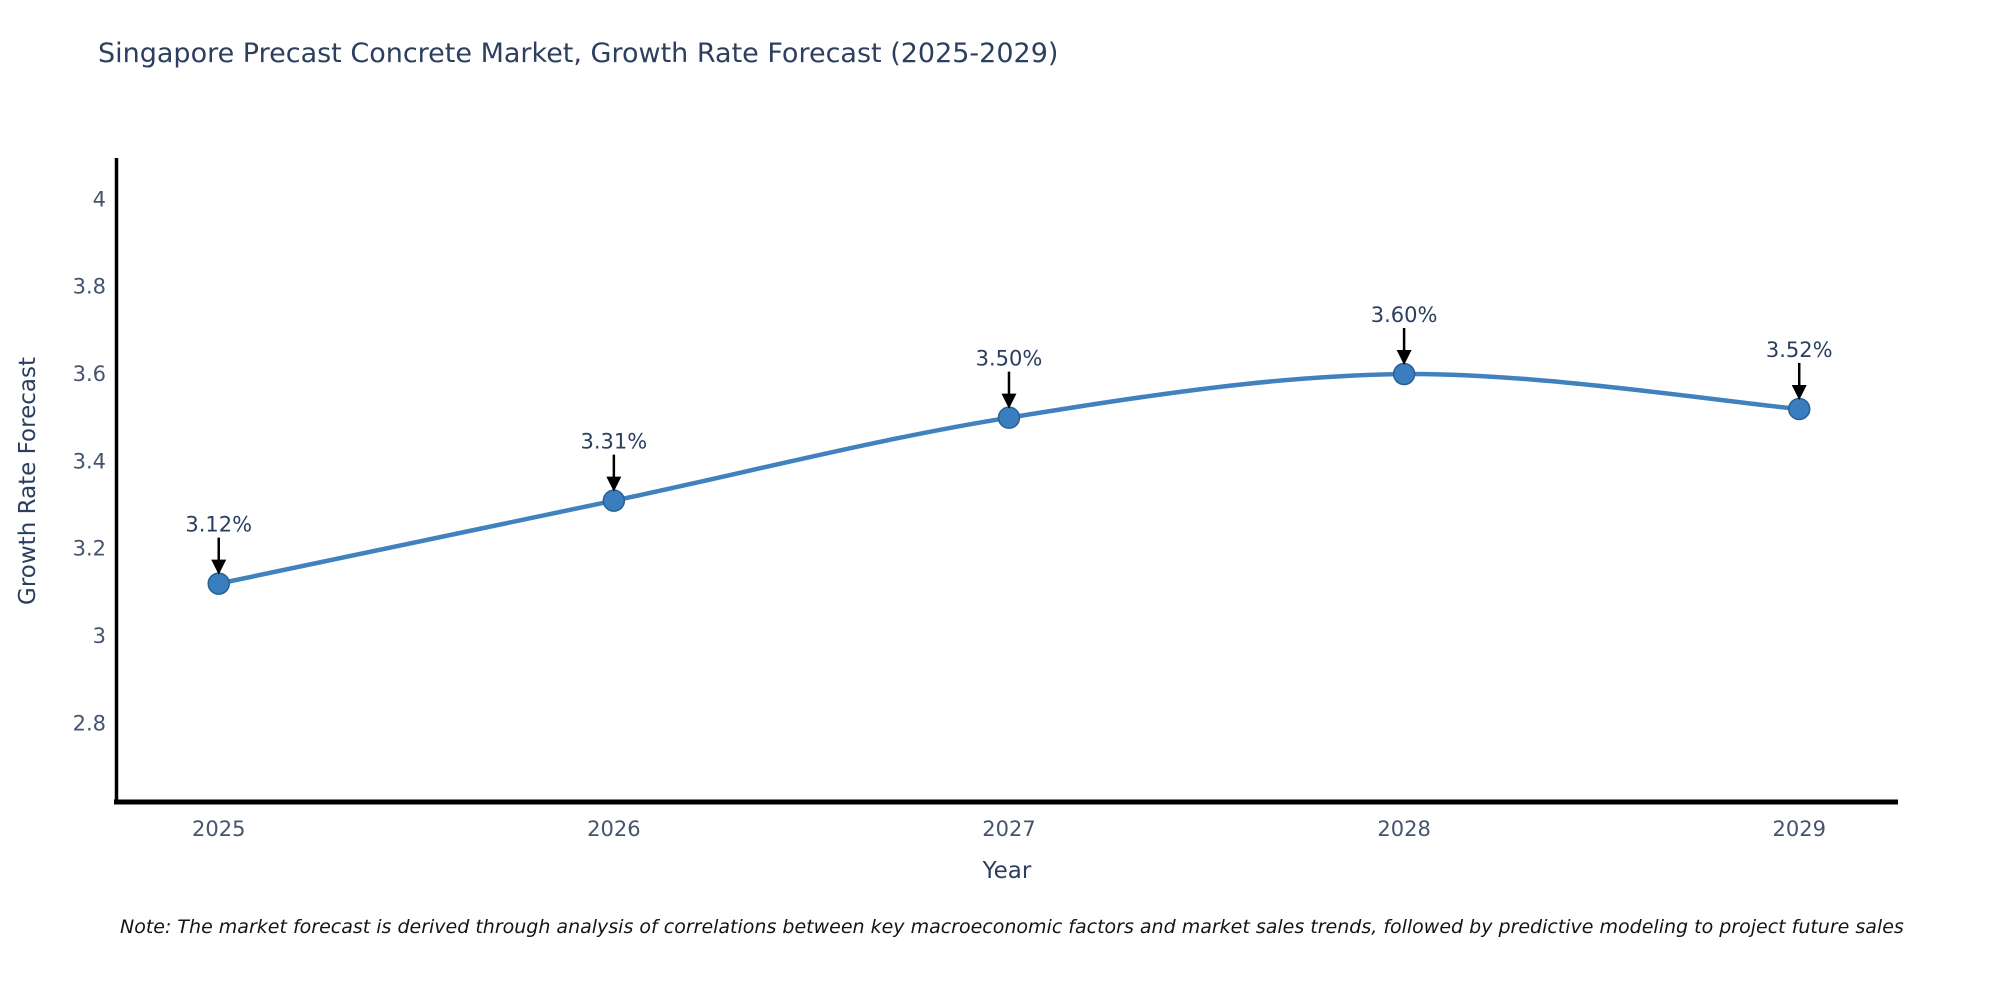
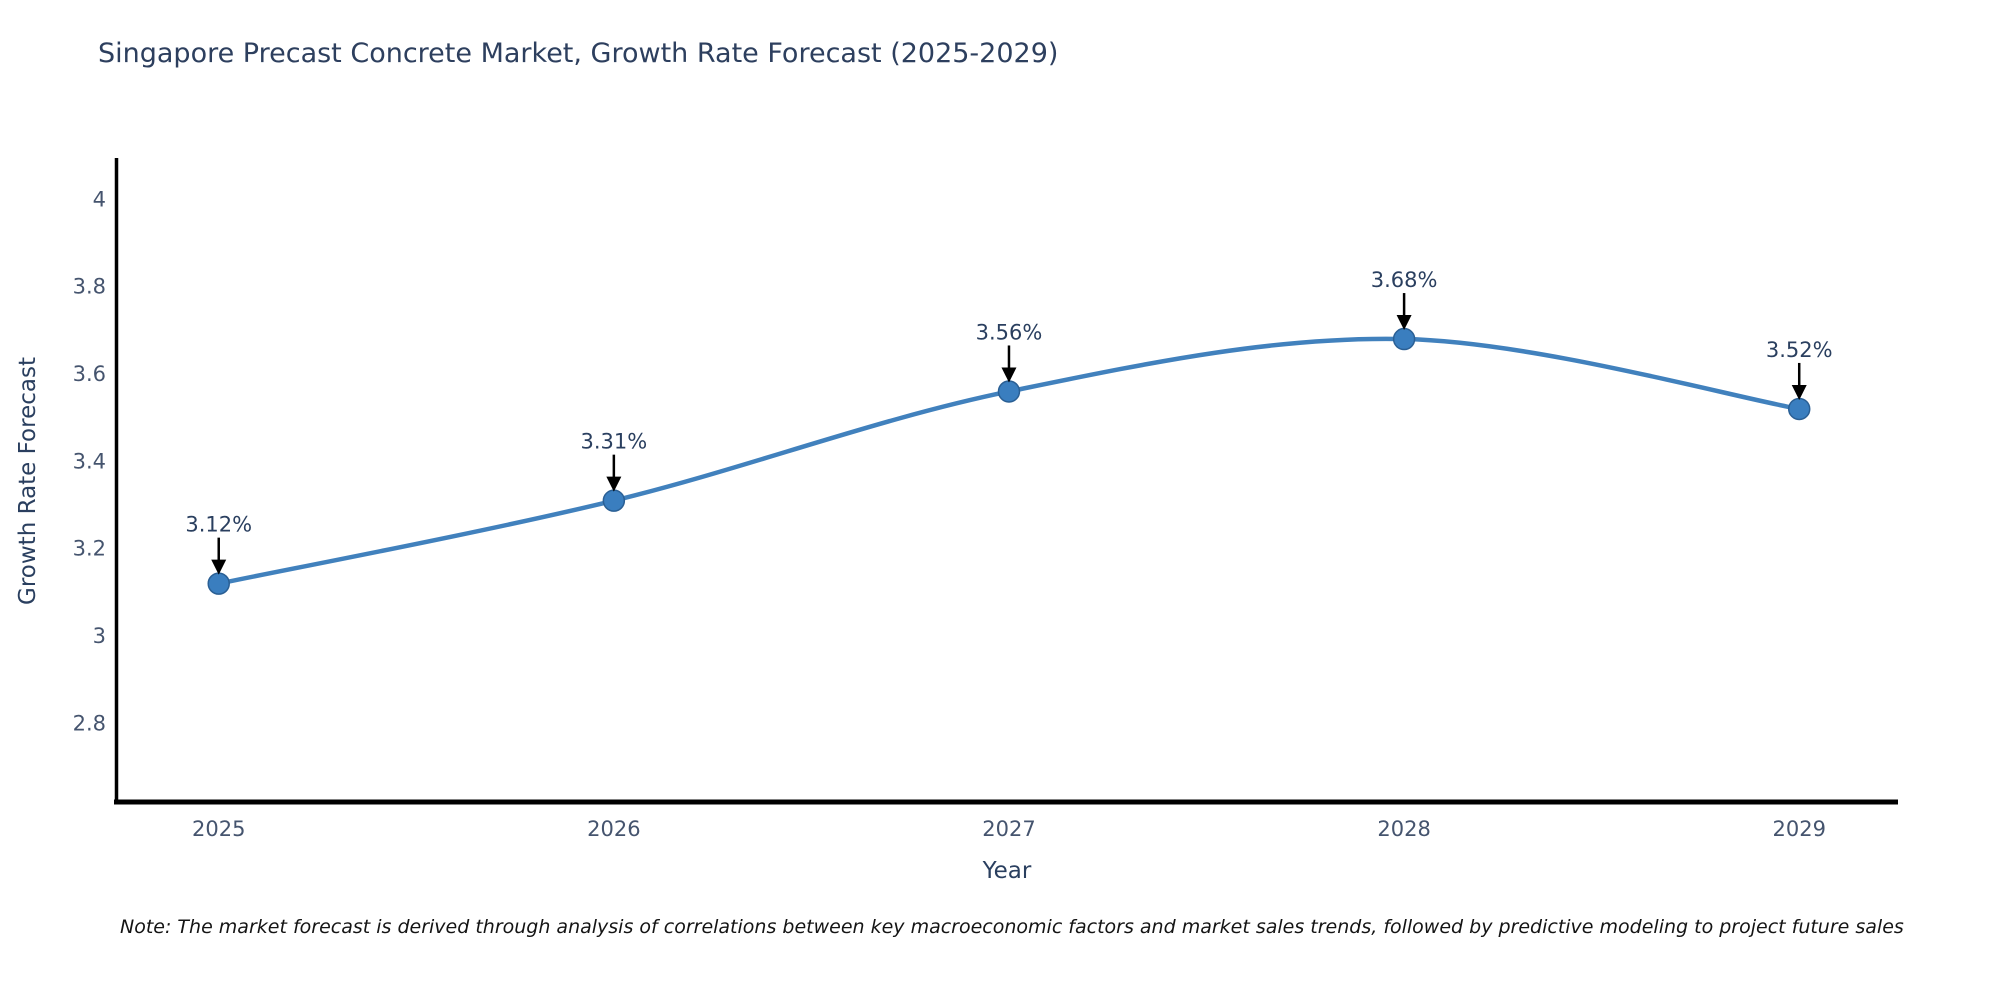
2027: 3.50% -> 3.56%
2028: 3.60% -> 3.68%
